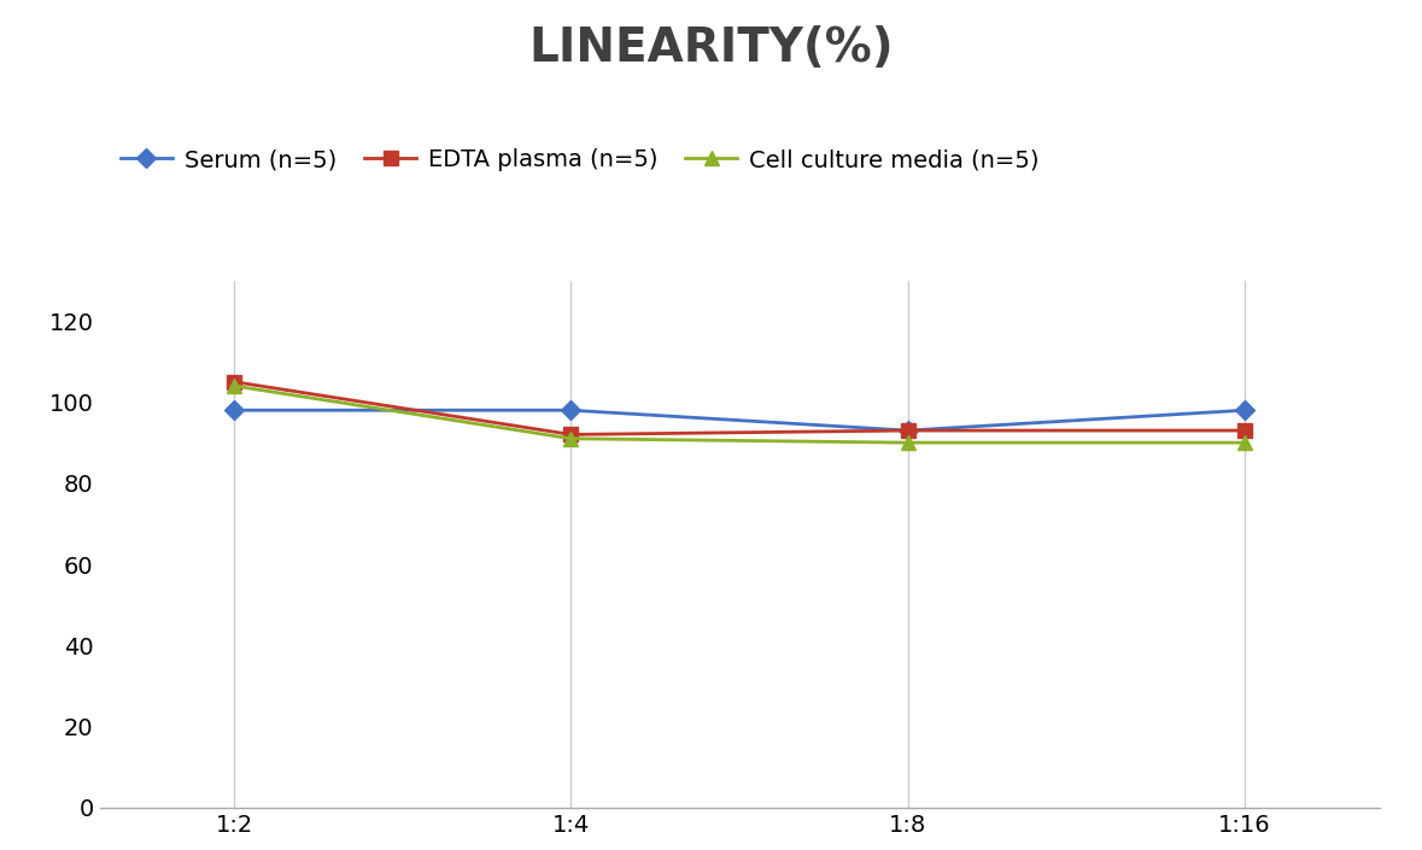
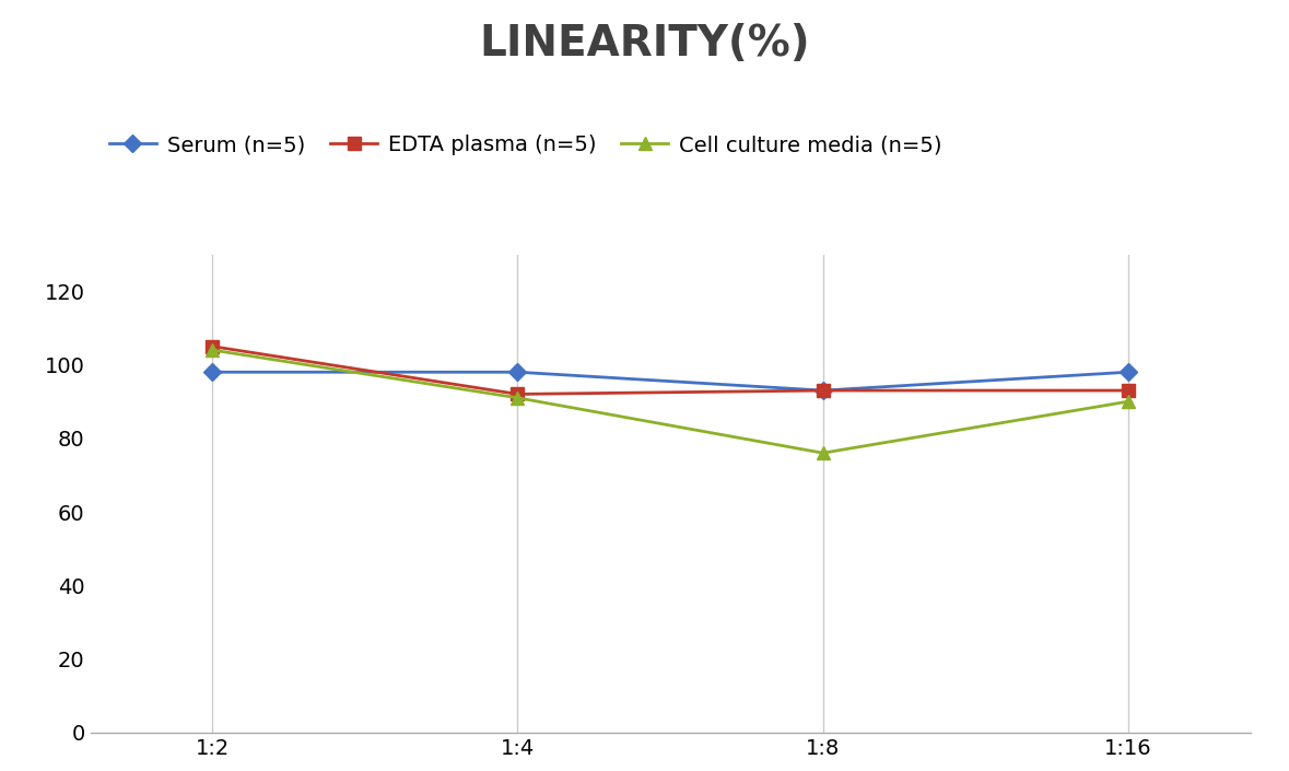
Cell culture media (n=5)/1:8: 90 -> 76
